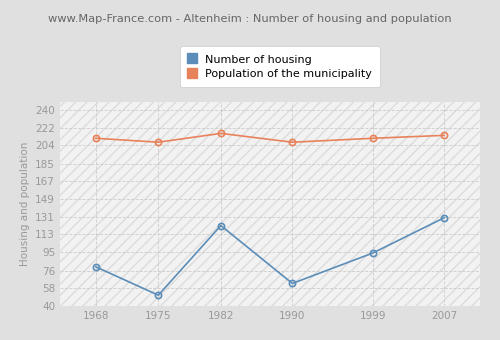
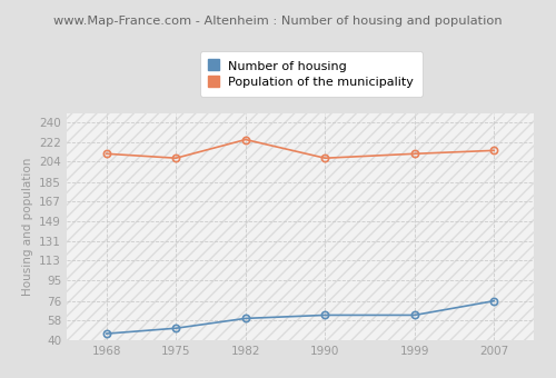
Number of housing/1968: 80 -> 46
Number of housing/1982: 122 -> 60
Population of the municipality/1982: 216 -> 224
Number of housing/1999: 94 -> 63
Number of housing/2007: 130 -> 76
